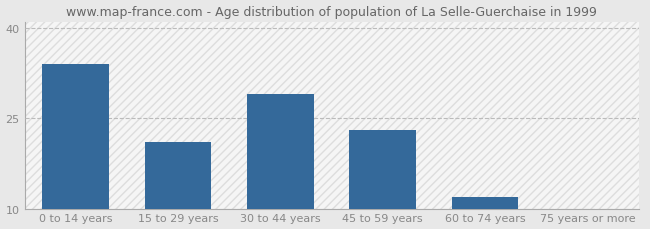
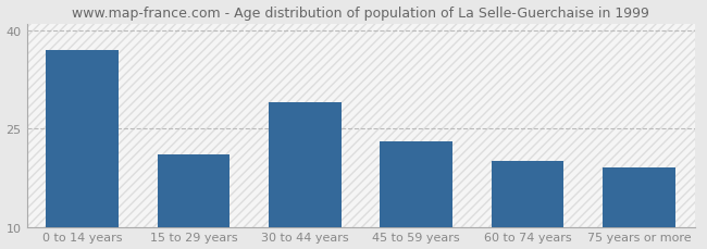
0 to 14 years: 34 -> 37
60 to 74 years: 12 -> 20
75 years or more: 10 -> 19
